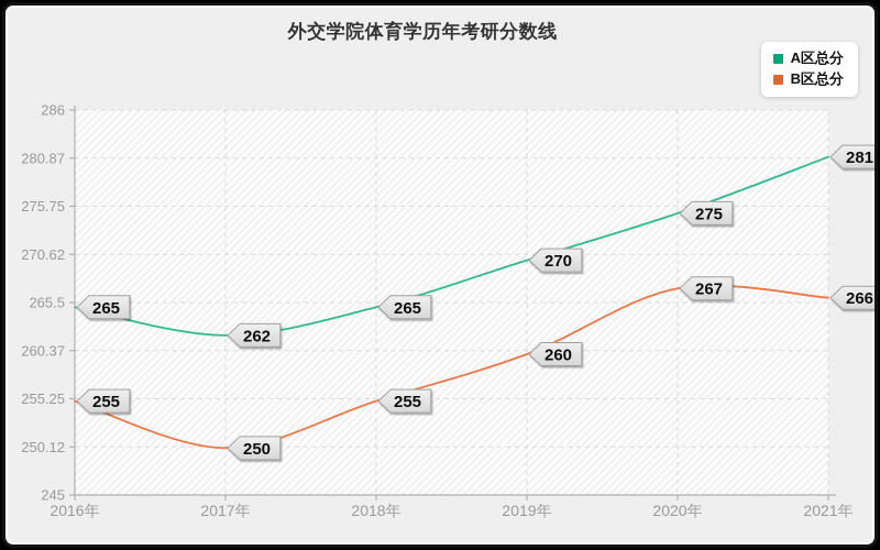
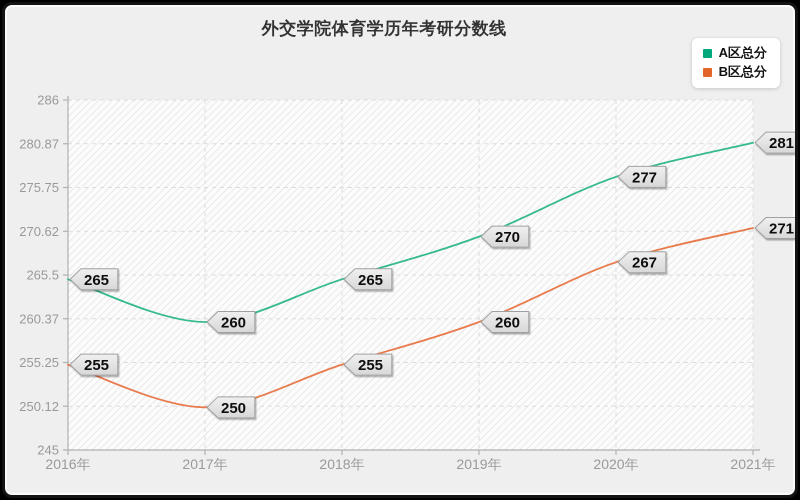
A区总分/2017年: 262 -> 260
A区总分/2020年: 275 -> 277
B区总分/2021年: 266 -> 271
